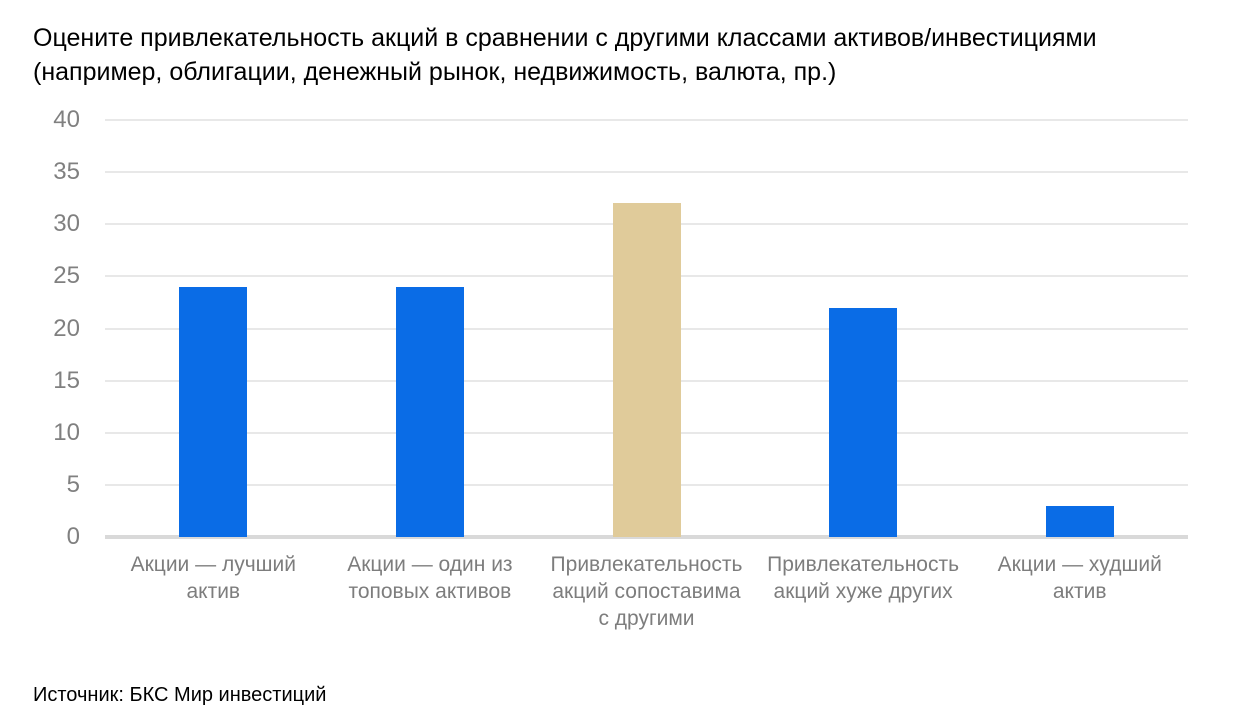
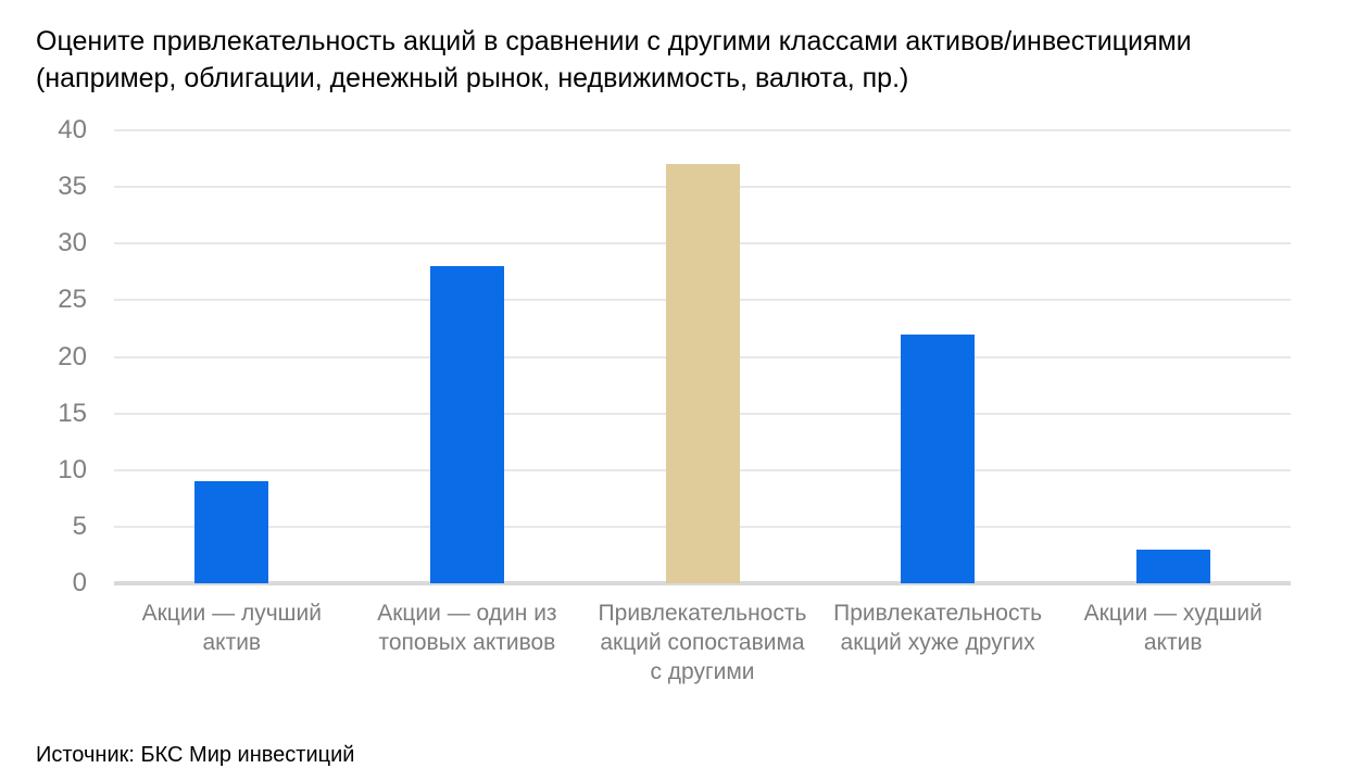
Акции — лучший актив: 24 -> 9
Акции — один из топовых активов: 24 -> 28
Привлекательность акций сопоставима с другими: 32 -> 37
